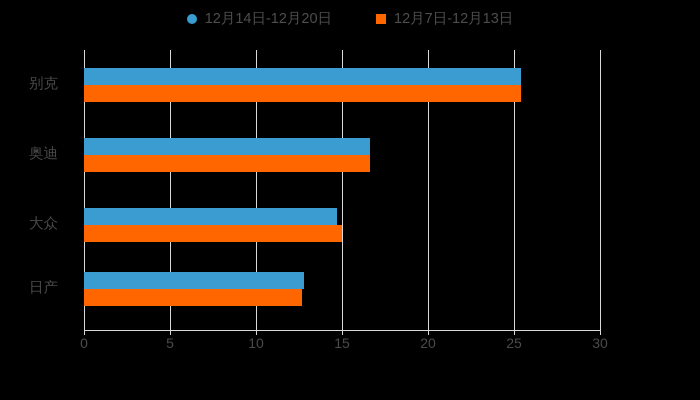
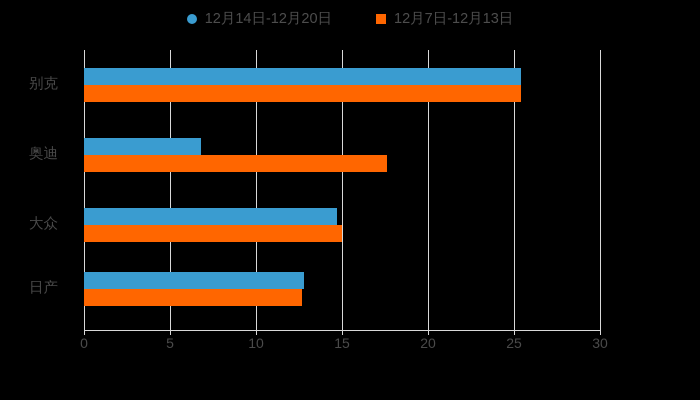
12月14日-12月20日/奥迪: 16.6 -> 6.8
12月7日-12月13日/奥迪: 16.6 -> 17.6
